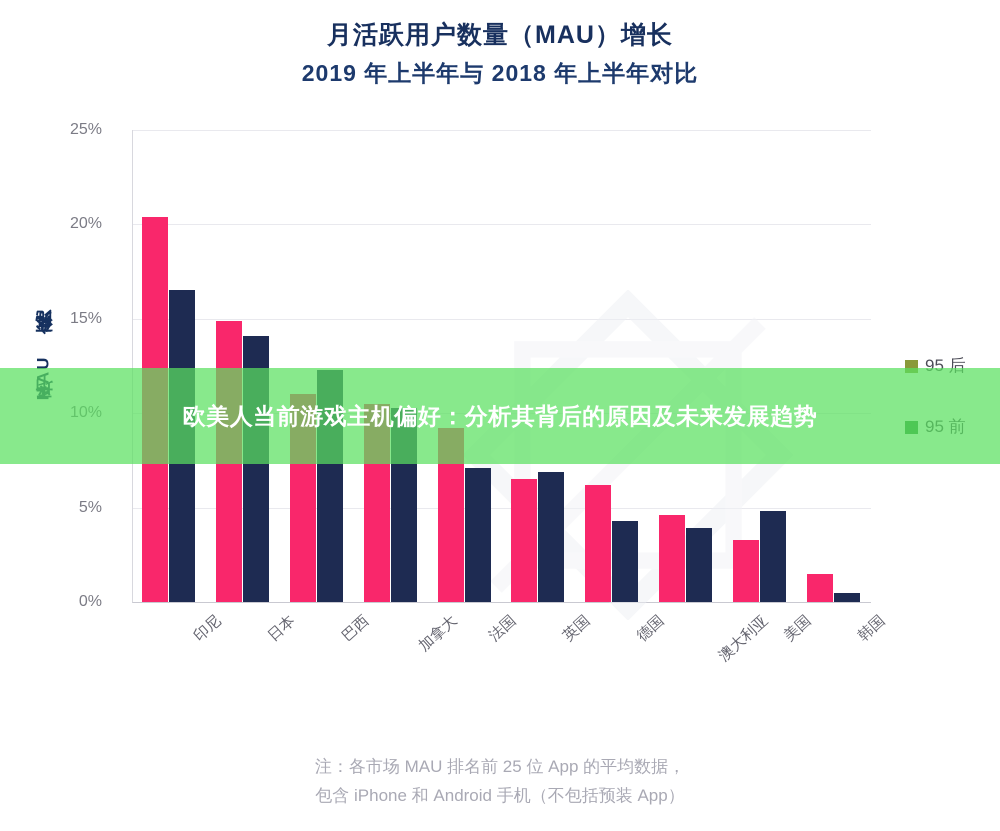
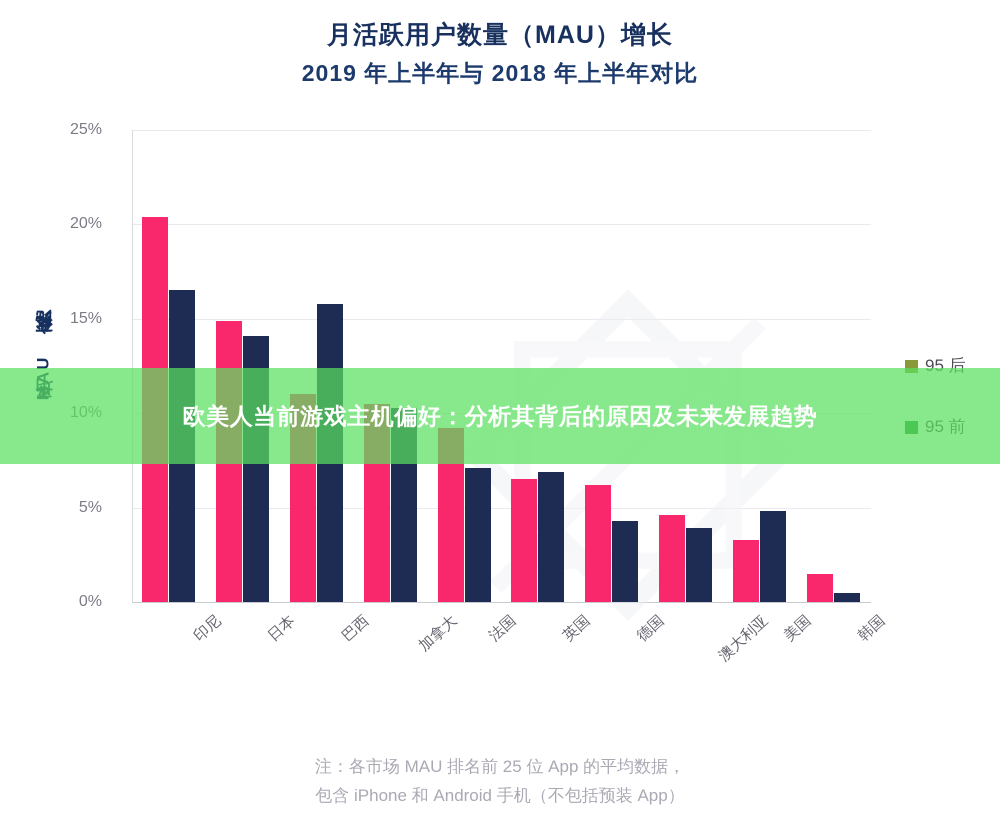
95 前/巴西: 12.3% -> 15.8%
